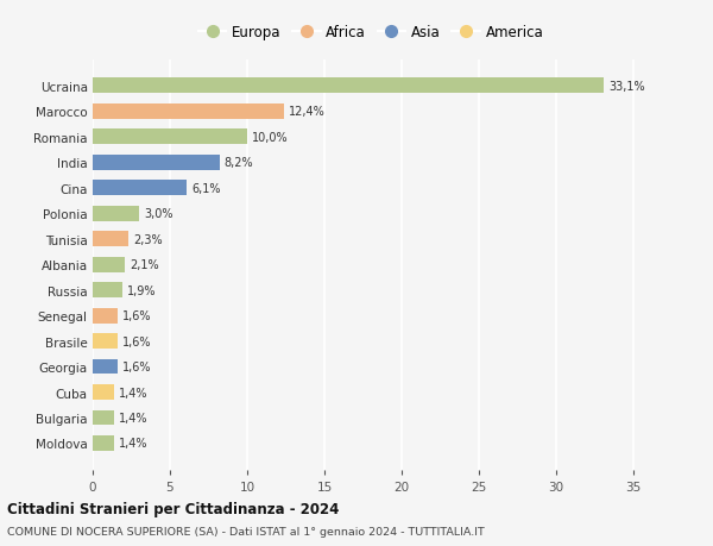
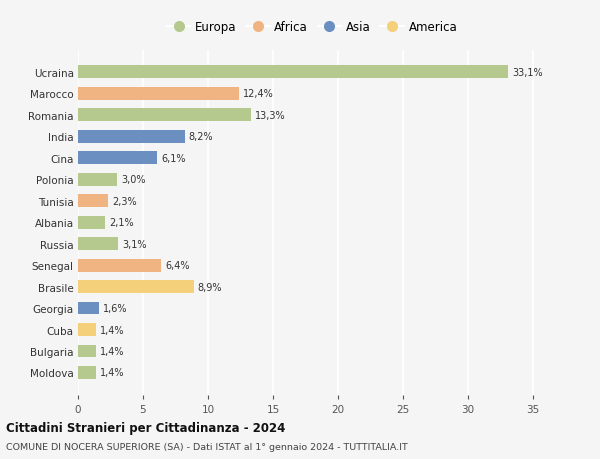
Romania: 10,0% -> 13,3%
Russia: 1,9% -> 3,1%
Senegal: 1,6% -> 6,4%
Brasile: 1,6% -> 8,9%
